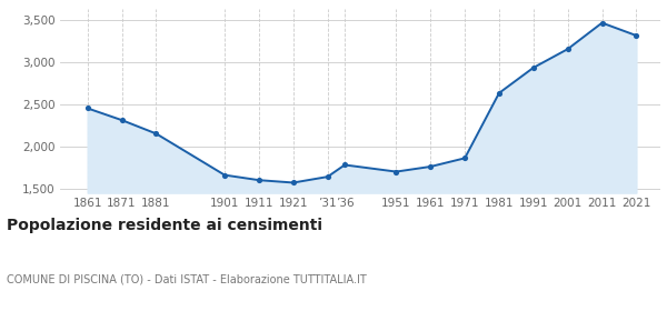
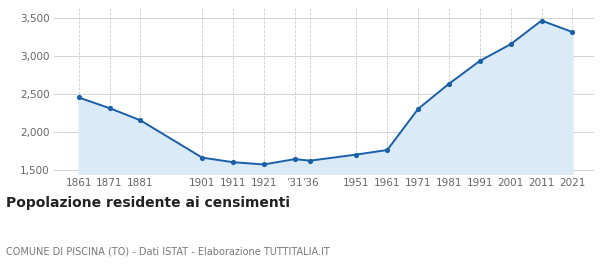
’36: 1,780 -> 1,620
1971: 1,860 -> 2,300
